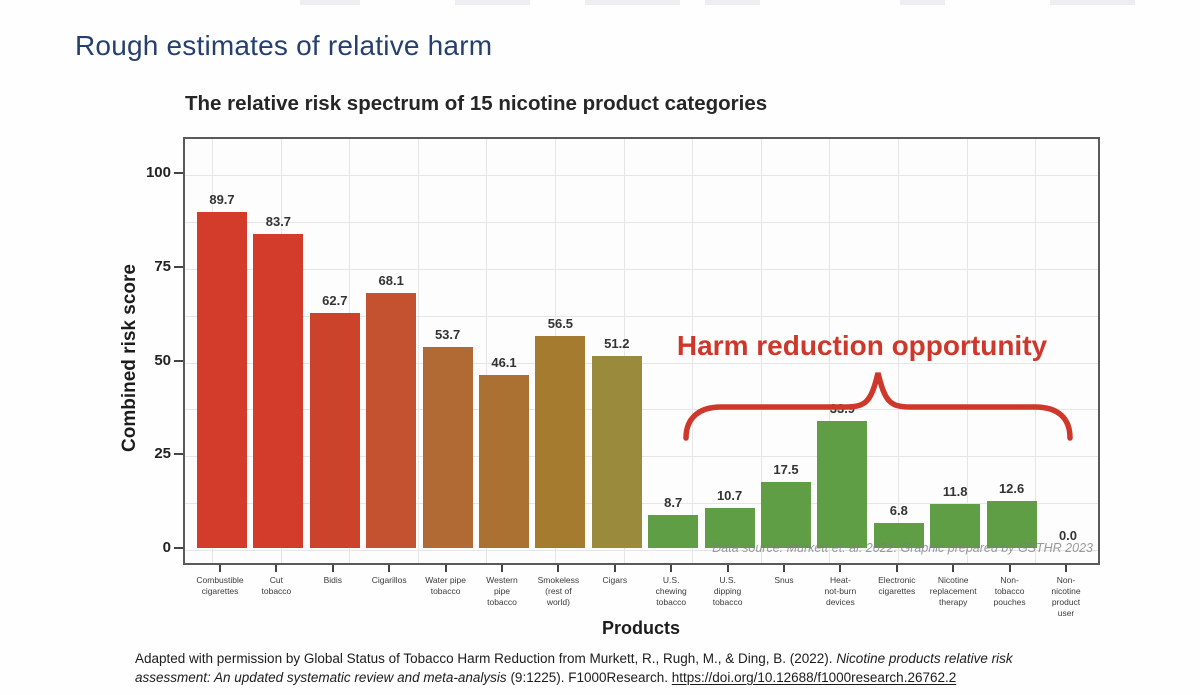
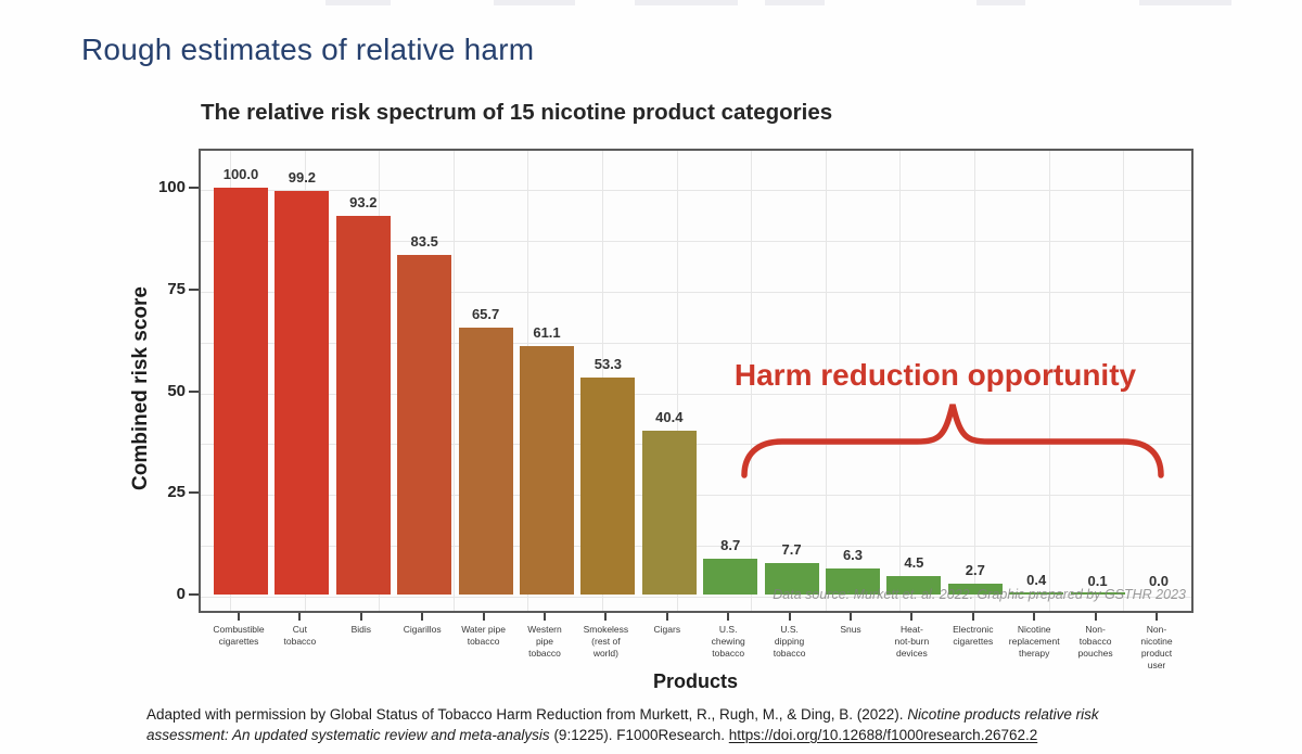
Combustible cigarettes: 89.7 -> 100.0
Cut tobacco: 83.7 -> 99.2
Bidis: 62.7 -> 93.2
Cigarillos: 68.1 -> 83.5
Water pipe tobacco: 53.7 -> 65.7
Western pipe tobacco: 46.1 -> 61.1
Smokeless (rest of world): 56.5 -> 53.3
Cigars: 51.2 -> 40.4
U.S. dipping tobacco: 10.7 -> 7.7
Snus: 17.5 -> 6.3
Heat- not-burn devices: 33.9 -> 4.5
Electronic cigarettes: 6.8 -> 2.7
Nicotine replacement therapy: 11.8 -> 0.4
Non- tobacco pouches: 12.6 -> 0.1
